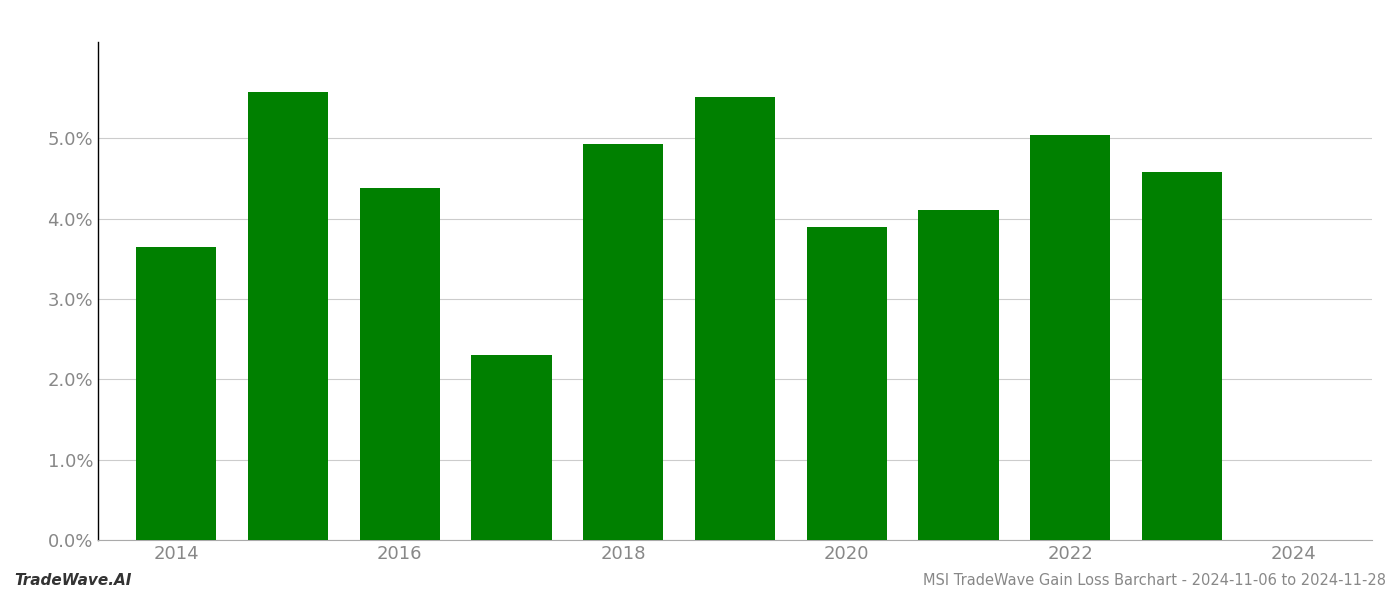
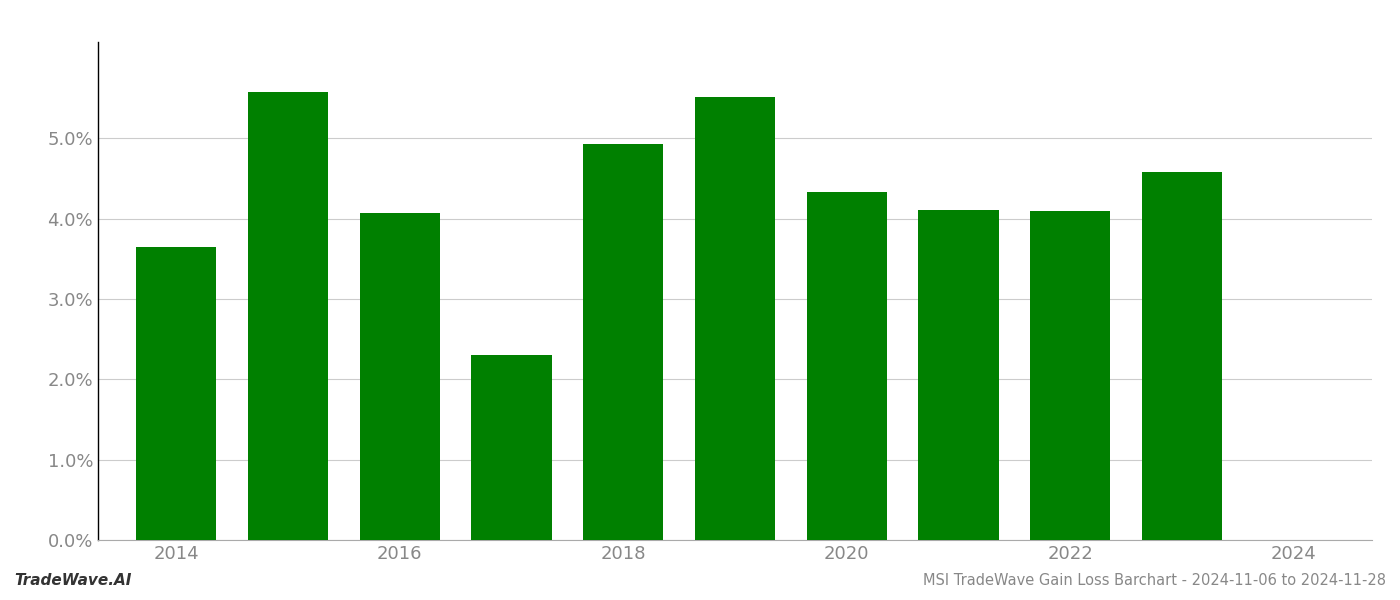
2016: 4.38% -> 4.07%
2020: 3.90% -> 4.33%
2022: 5.04% -> 4.10%
